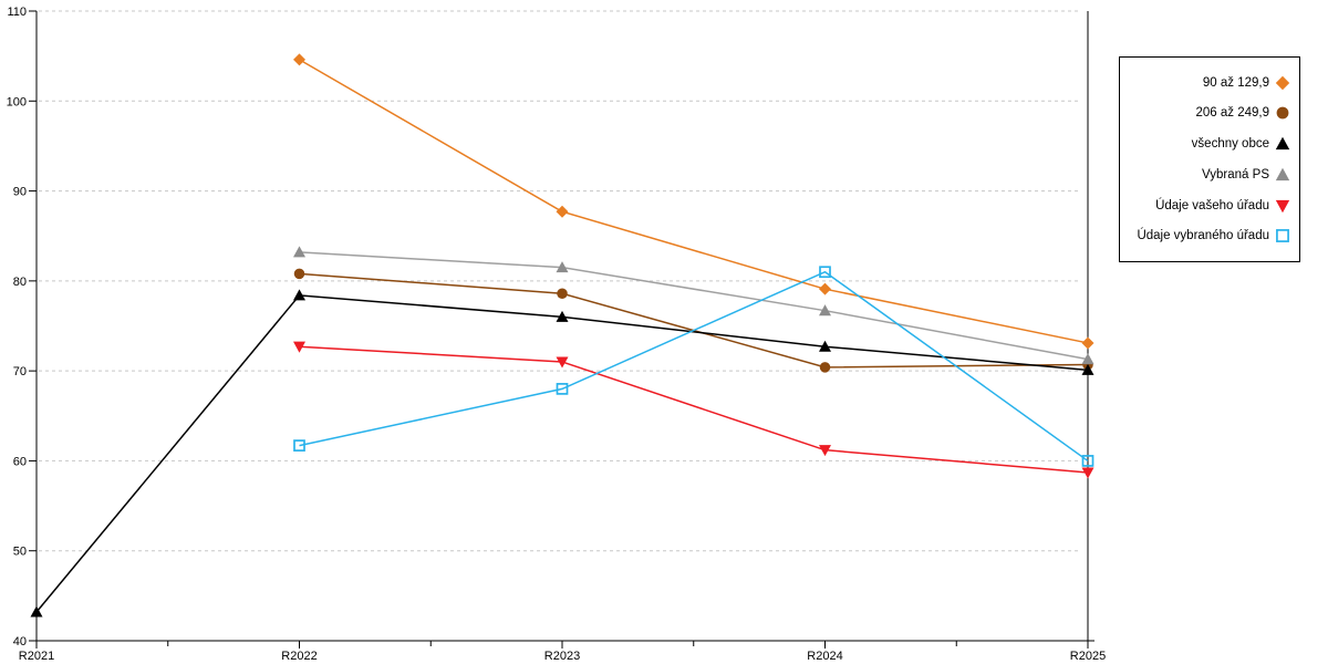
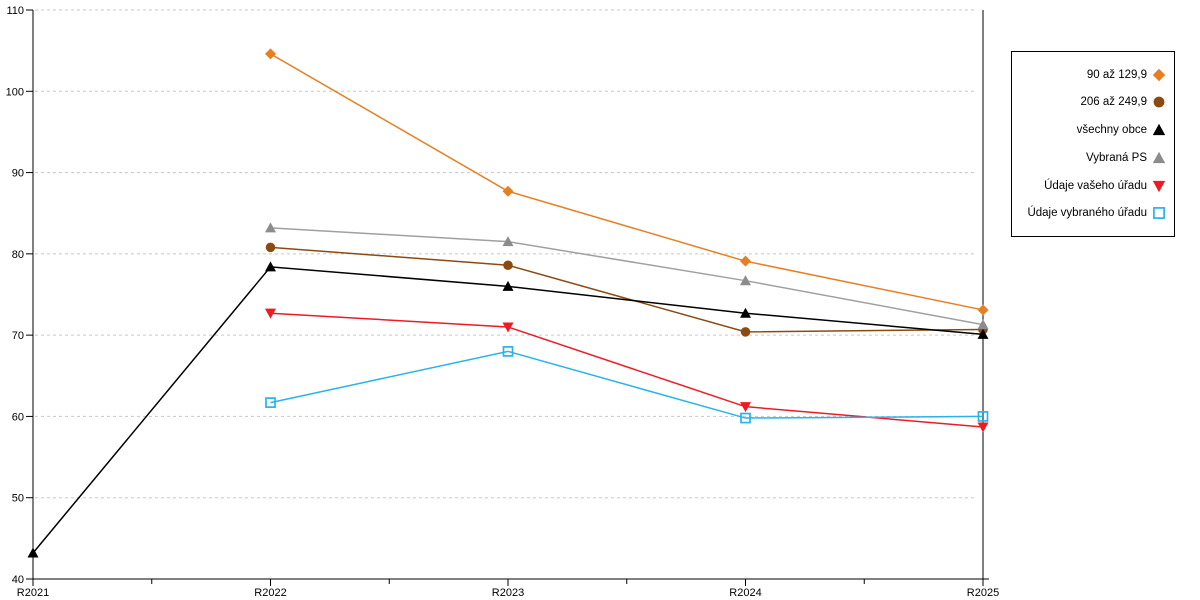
Údaje vybraného úřadu/R2024: 81 -> 60
